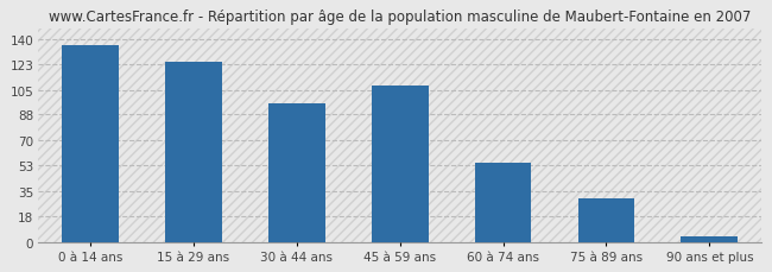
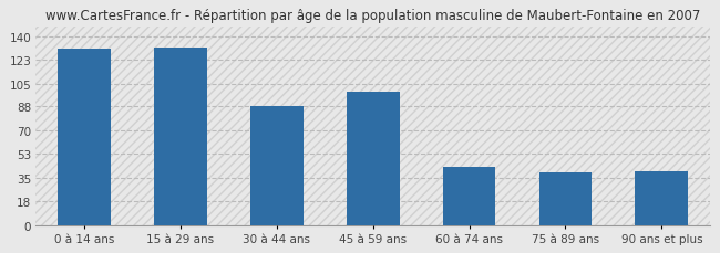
0 à 14 ans: 136 -> 131
15 à 29 ans: 124 -> 132
30 à 44 ans: 96 -> 88
45 à 59 ans: 108 -> 99
60 à 74 ans: 55 -> 43
75 à 89 ans: 30 -> 39
90 ans et plus: 4 -> 40
